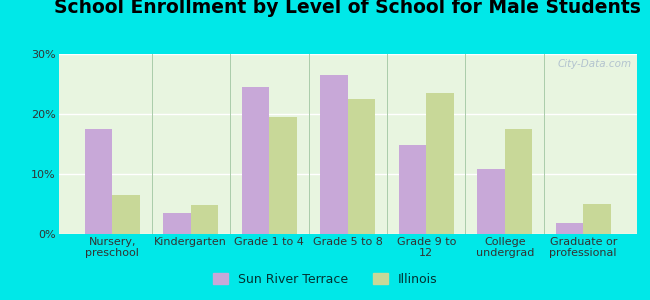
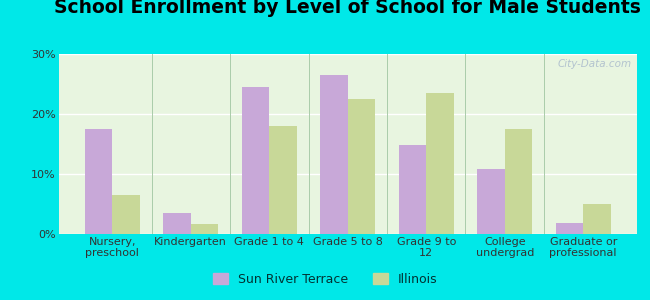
Illinois/Kindergarten: 4.8% -> 1.6%
Illinois/Grade 1 to 4: 19.5% -> 18.0%
